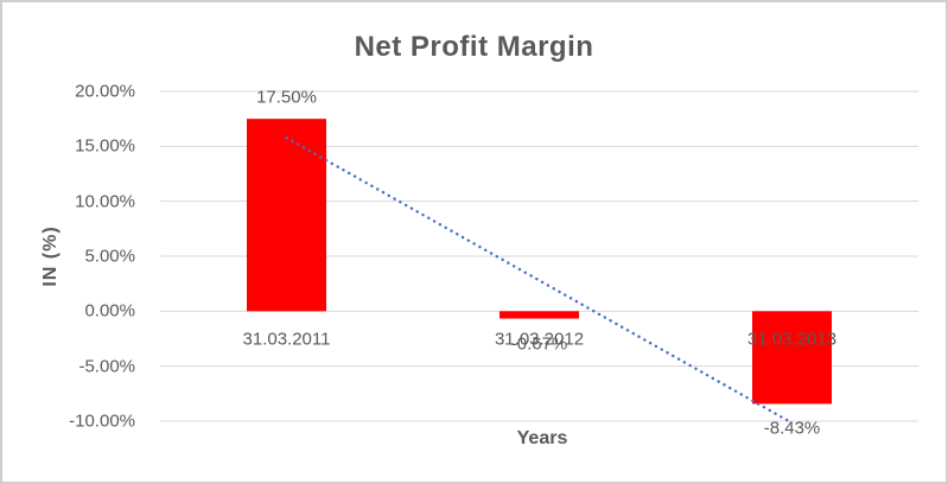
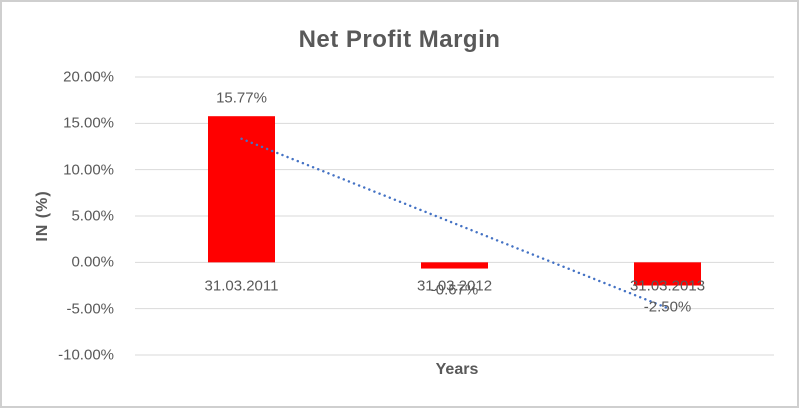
31.03.2011: 17.50% -> 15.77%
31.03.2013: -8.43% -> -2.50%
